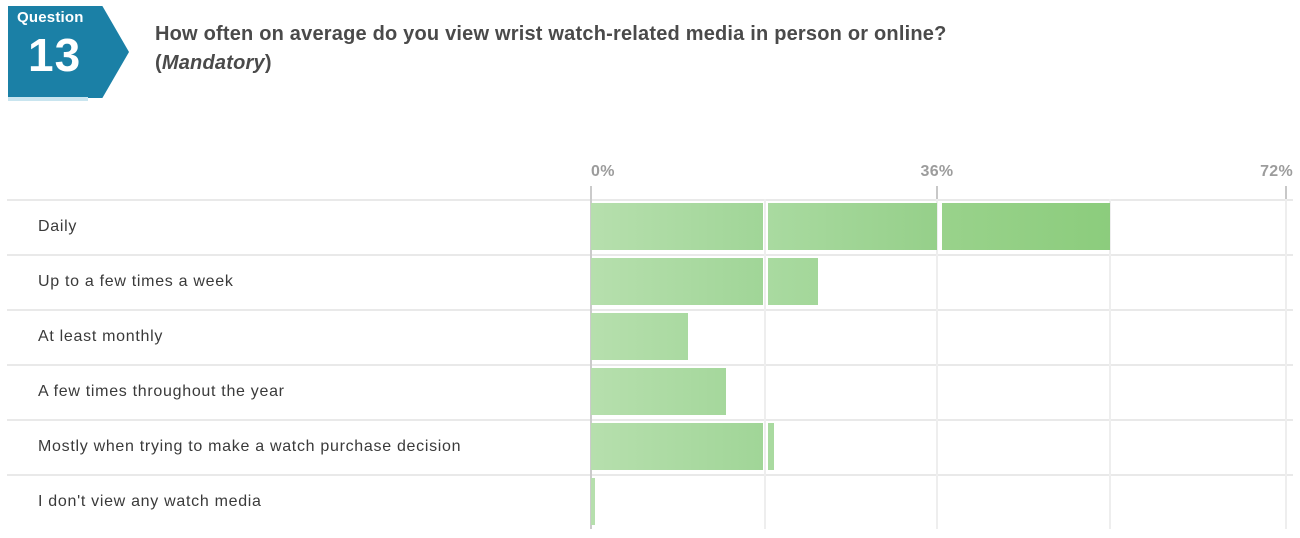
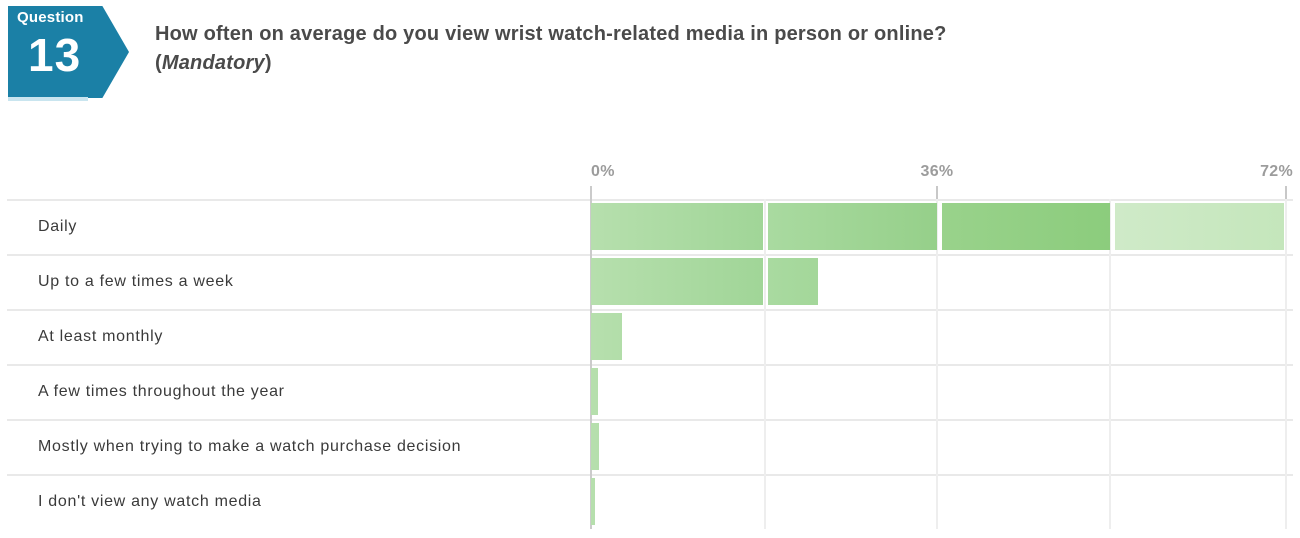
Daily: 54% -> 72%
At least monthly: 10% -> 3%
A few times throughout the year: 14% -> 1%
Mostly when trying to make a watch purchase decision: 19% -> 1%
